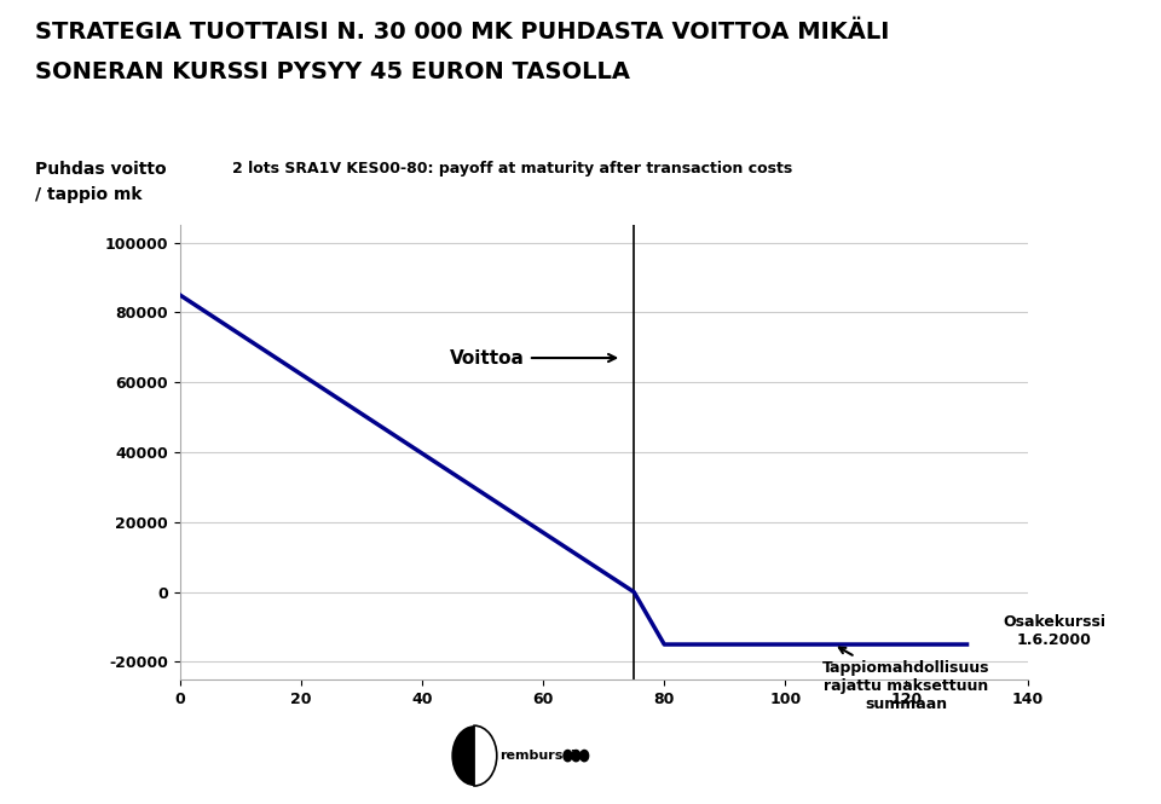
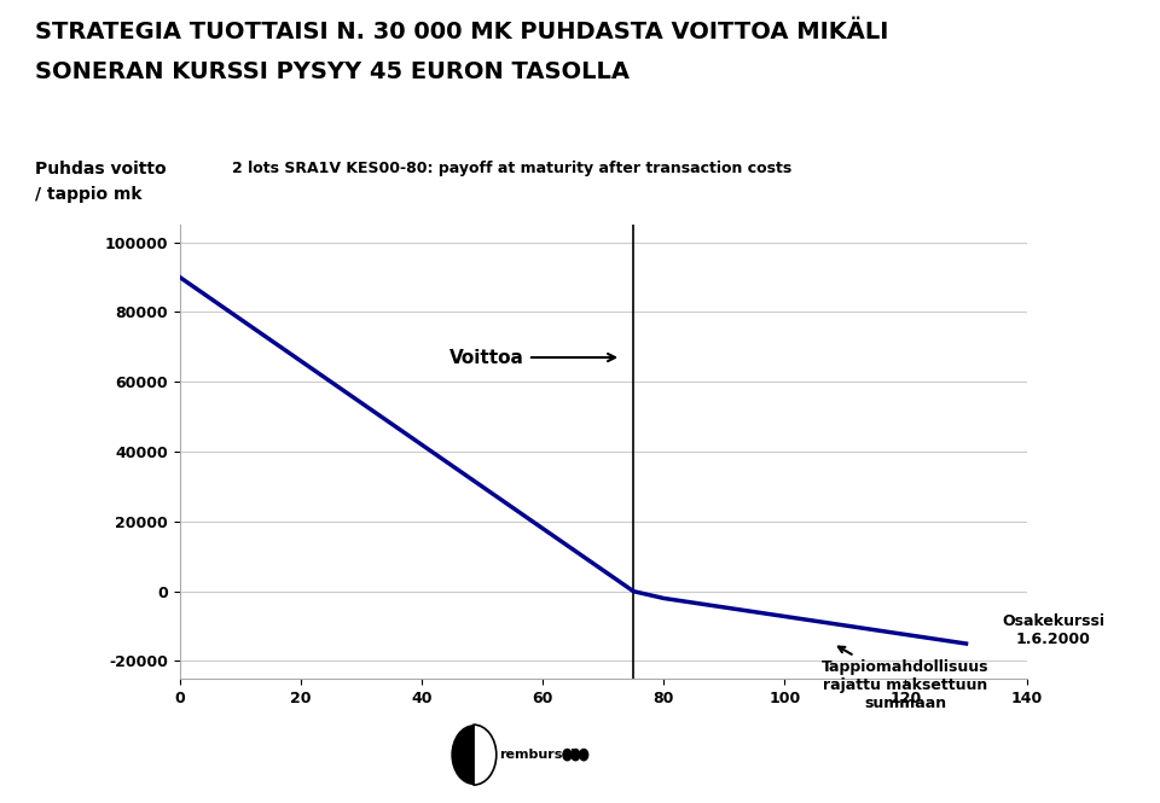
0: 85000 -> 90000
80: -15000 -> -2000
